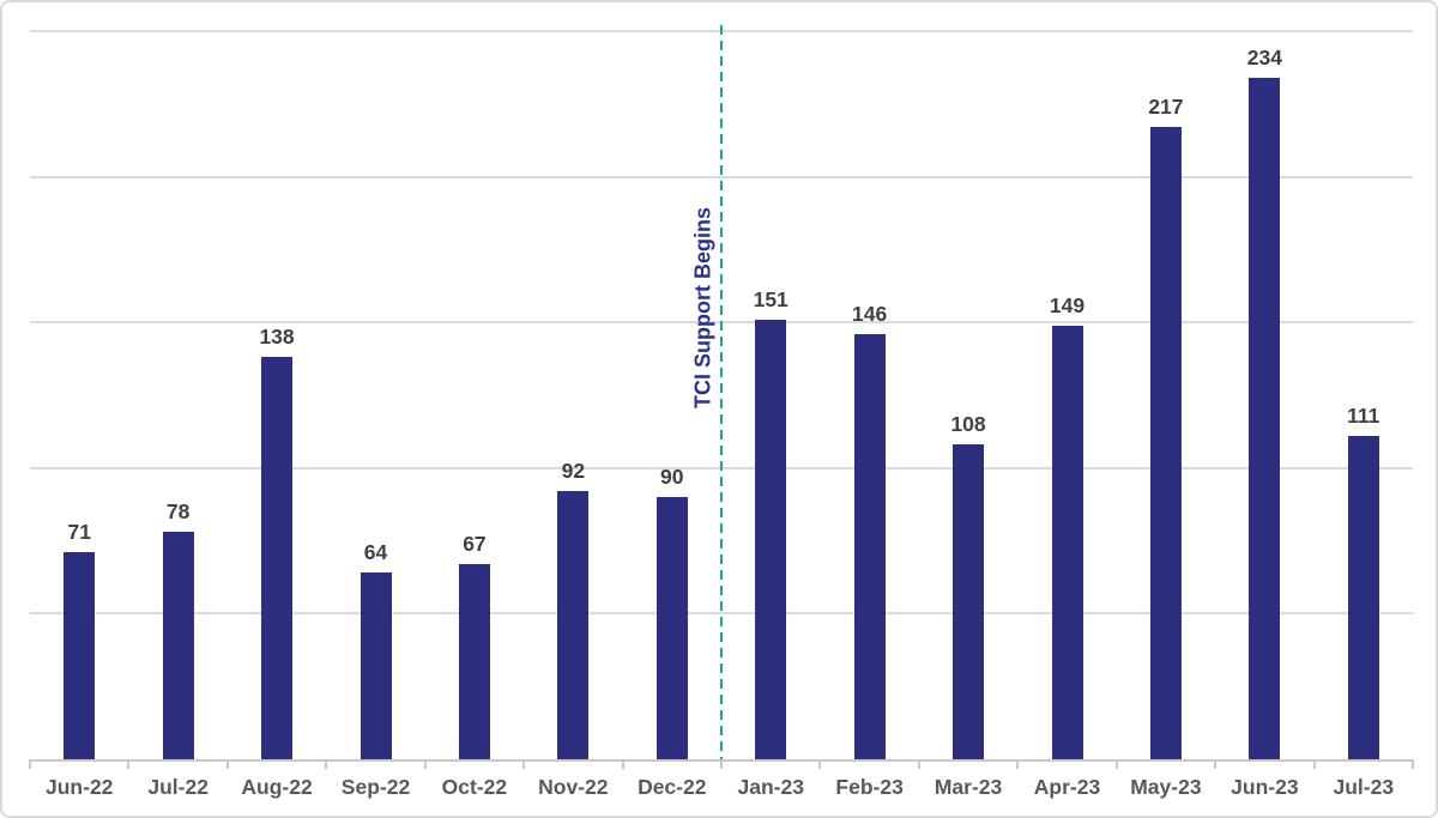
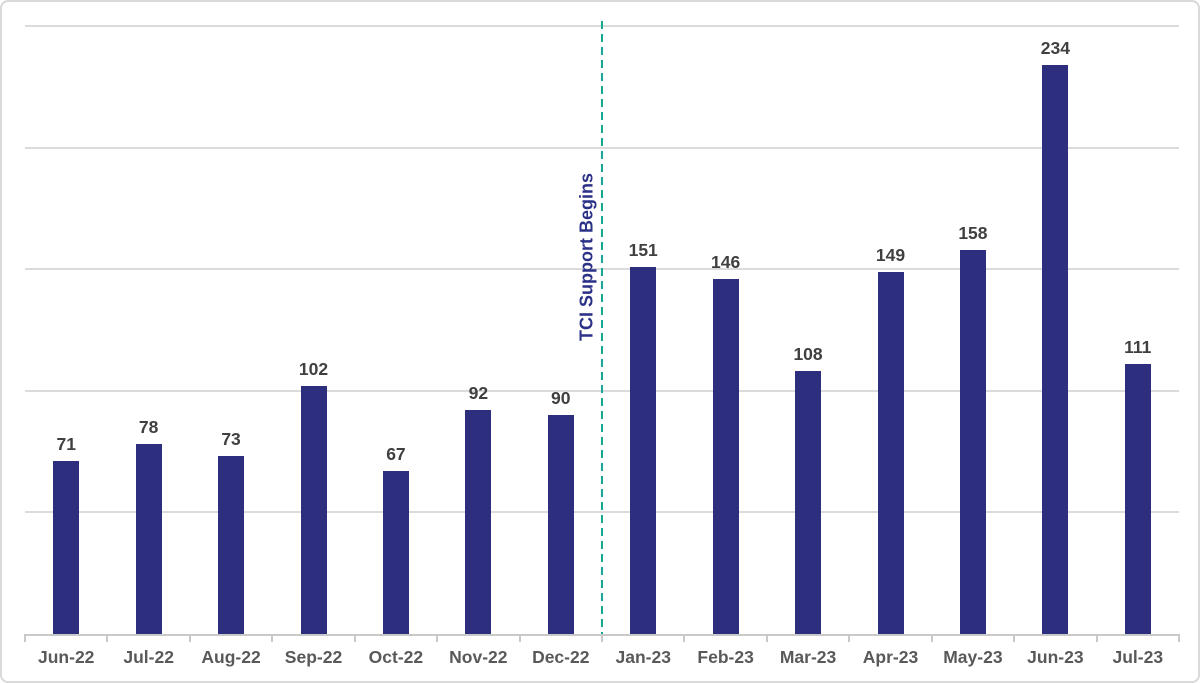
Aug-22: 138 -> 73
Sep-22: 64 -> 102
May-23: 217 -> 158
